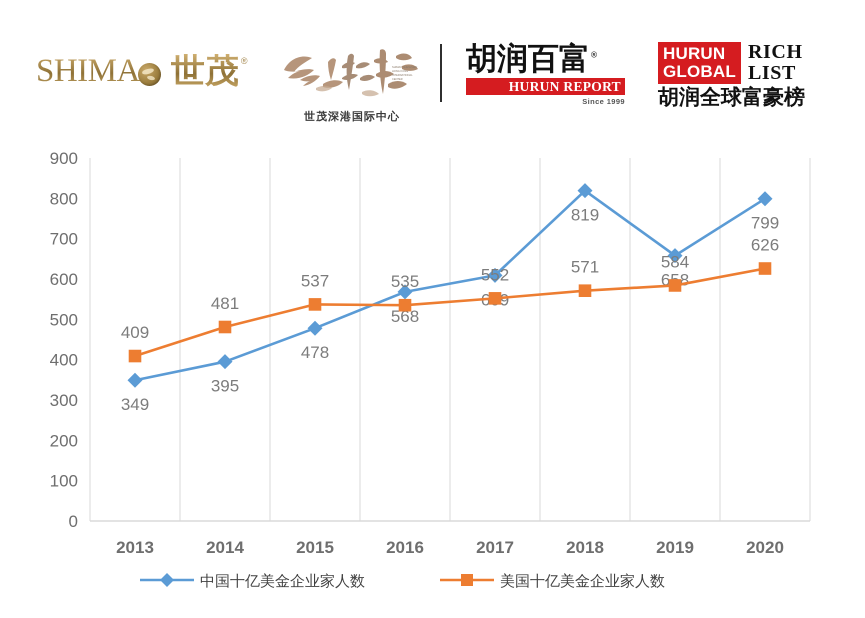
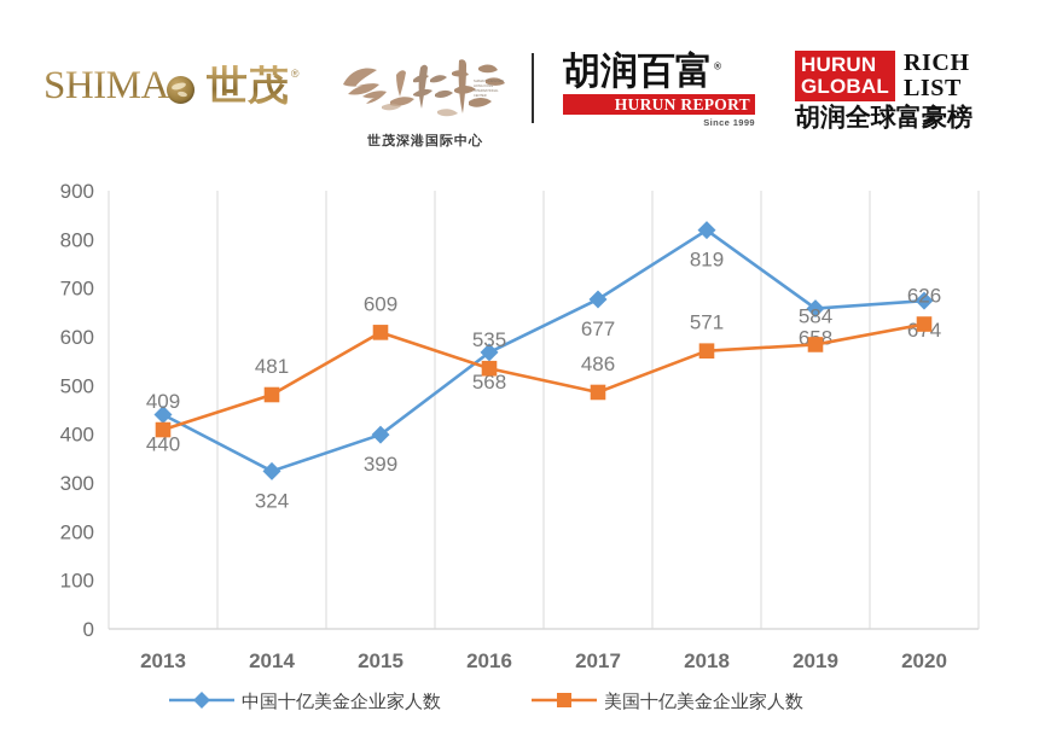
中国十亿美金企业家人数/2013: 349 -> 440
中国十亿美金企业家人数/2014: 395 -> 324
中国十亿美金企业家人数/2015: 478 -> 399
美国十亿美金企业家人数/2015: 537 -> 609
中国十亿美金企业家人数/2017: 609 -> 677
美国十亿美金企业家人数/2017: 552 -> 486
中国十亿美金企业家人数/2020: 799 -> 674
